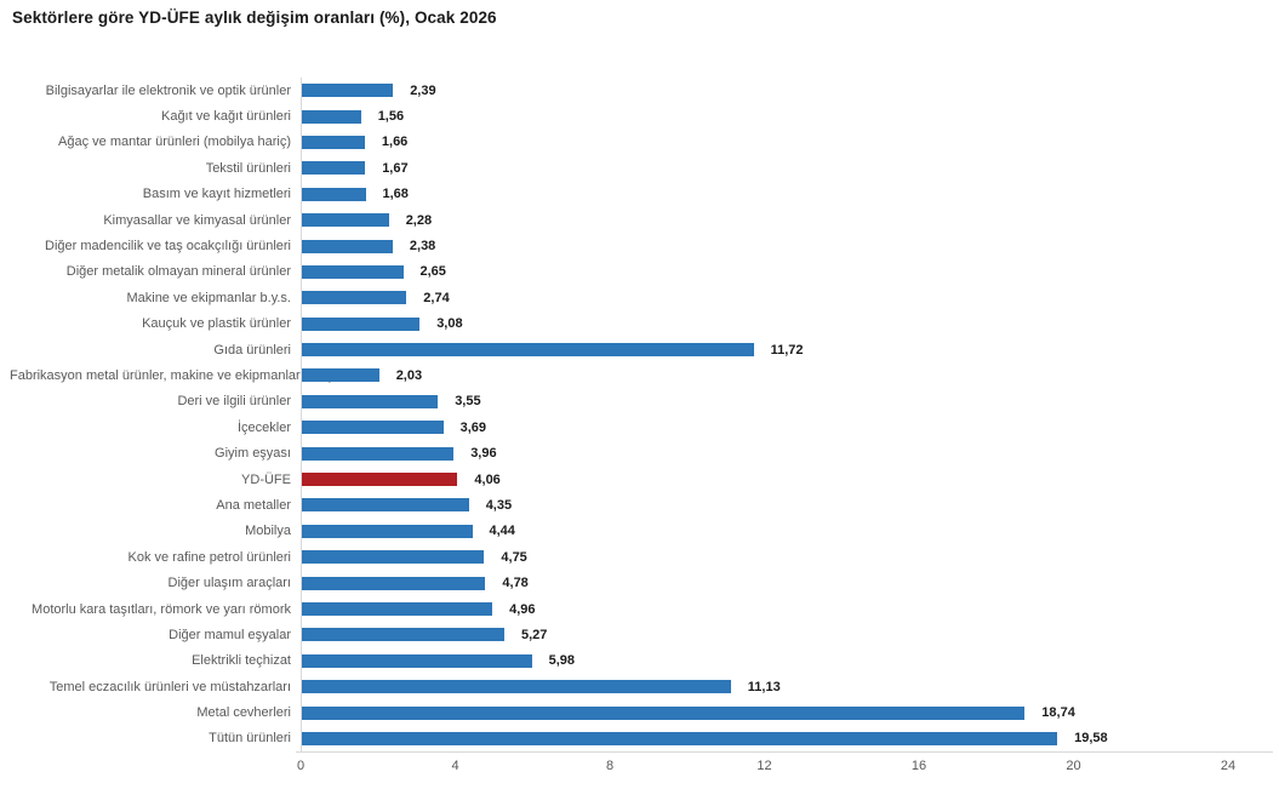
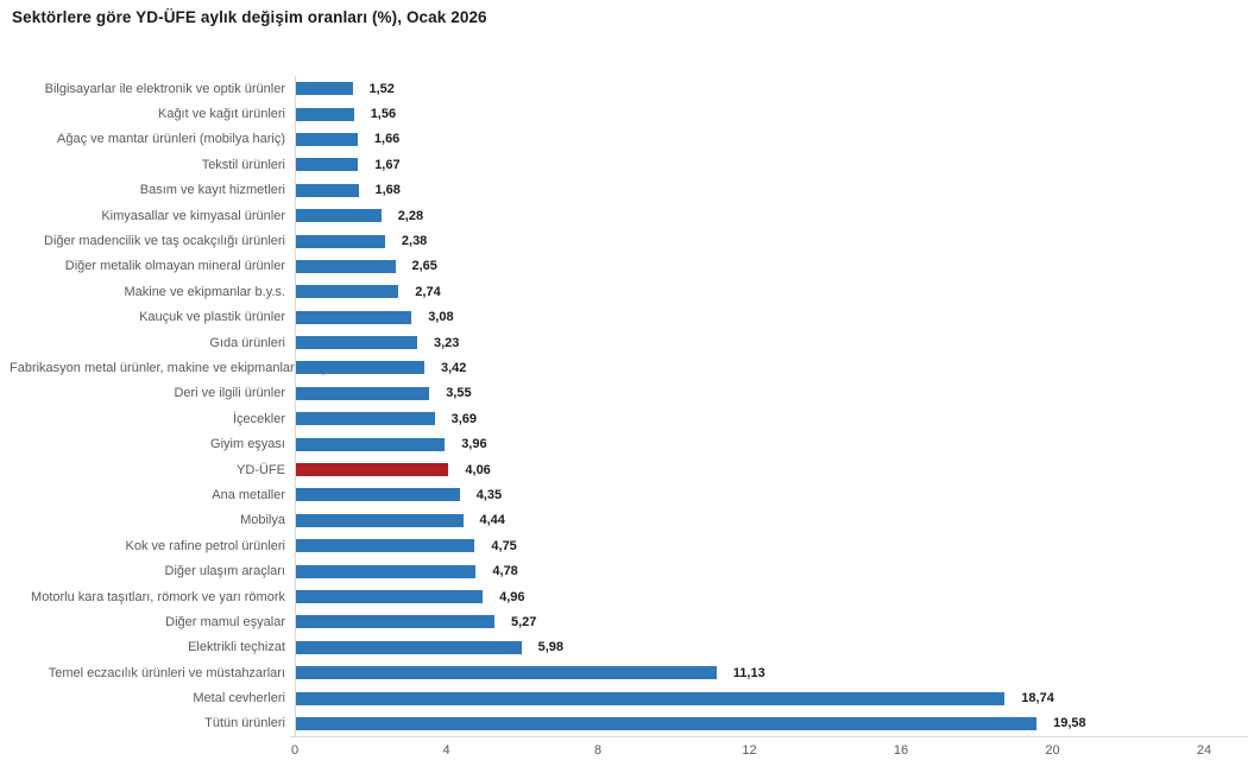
Bilgisayarlar ile elektronik ve optik ürünler: 2,39 -> 1,52
Gıda ürünleri: 11,72 -> 3,23
Fabrikasyon metal ürünler, makine ve ekipmanlar hariç: 2,03 -> 3,42
